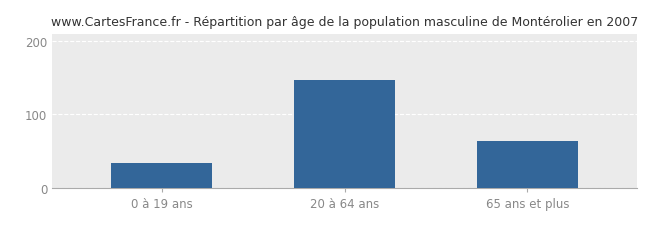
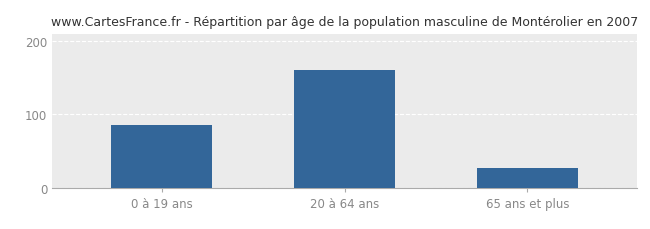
0 à 19 ans: 34 -> 85
20 à 64 ans: 146 -> 160
65 ans et plus: 64 -> 27
